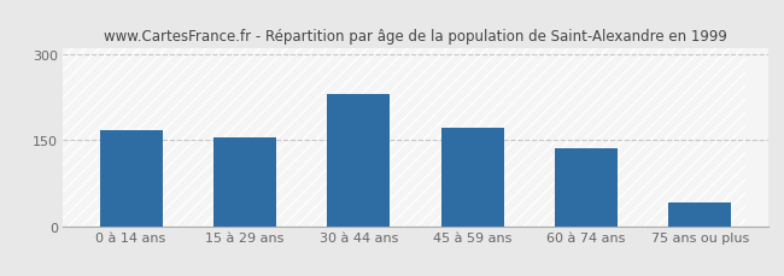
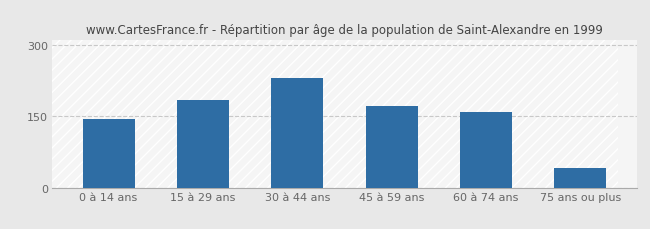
0 à 14 ans: 168 -> 145
15 à 29 ans: 155 -> 185
60 à 74 ans: 137 -> 160
